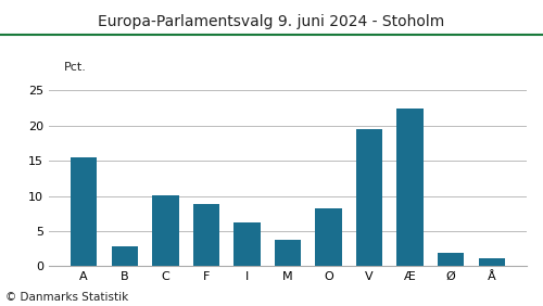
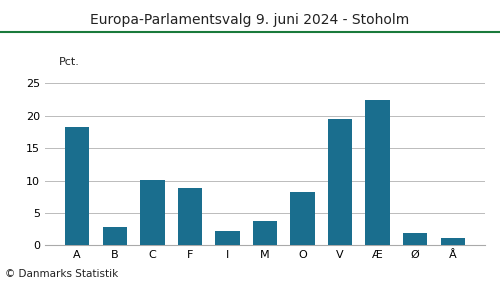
A: 15.5 -> 18.2
I: 6.2 -> 2.2
